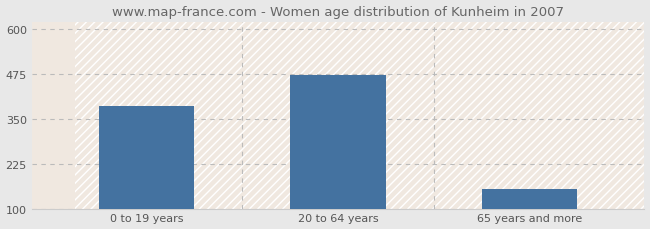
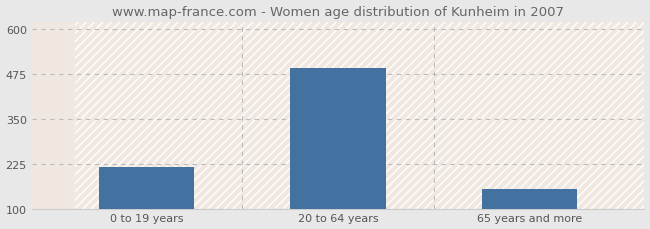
0 to 19 years: 385 -> 215
20 to 64 years: 470 -> 490
